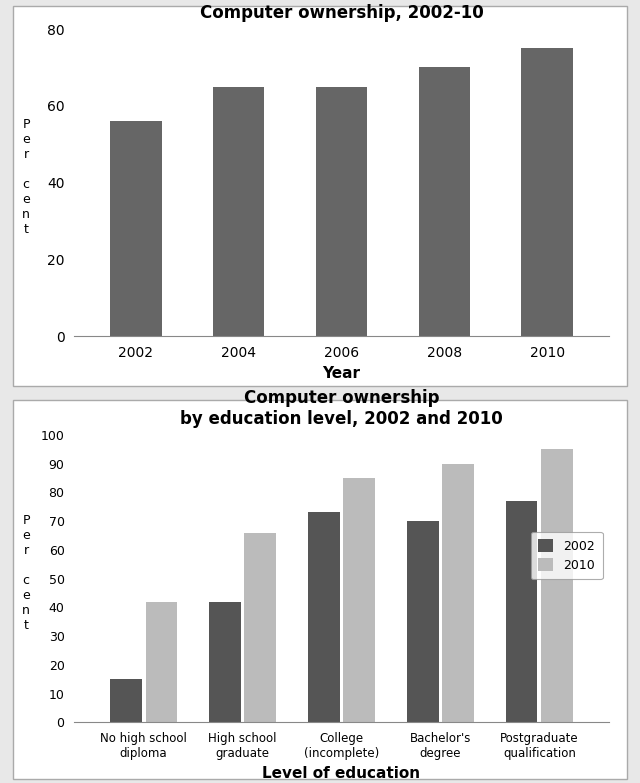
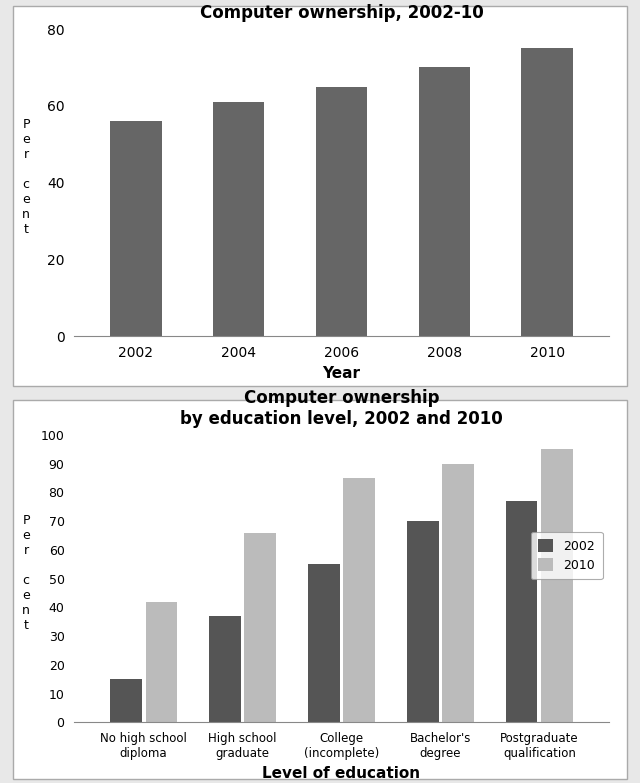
Computer ownership, 2002-10/2004: 65 -> 61
Computer ownership by education level, 2002 and 2010/2002/High school graduate: 42 -> 37
Computer ownership by education level, 2002 and 2010/2002/College (incomplete): 73 -> 55
